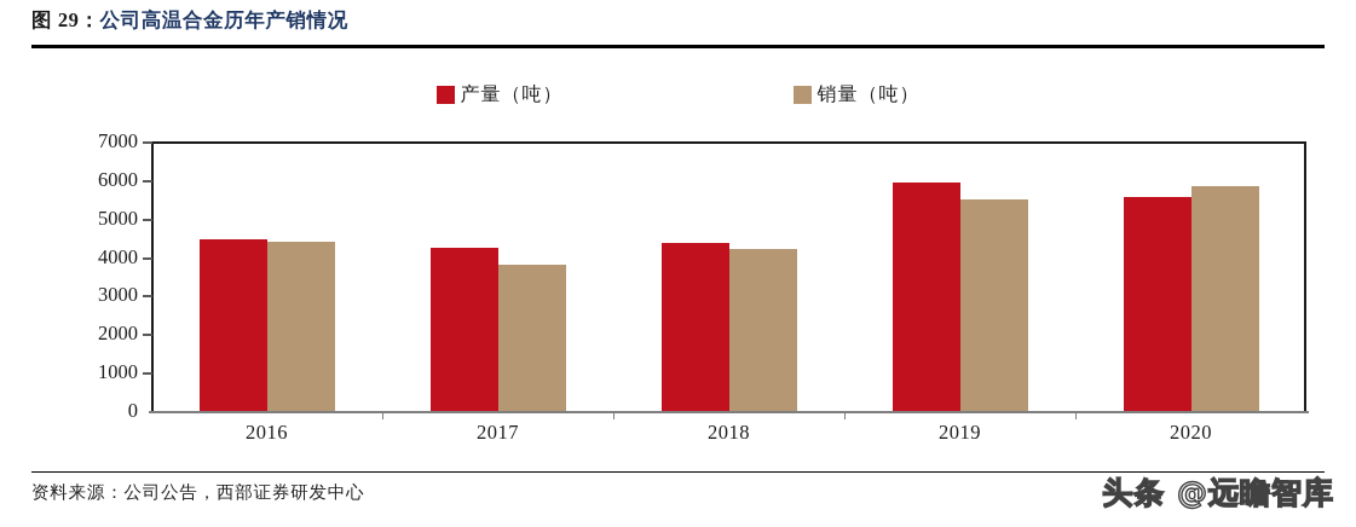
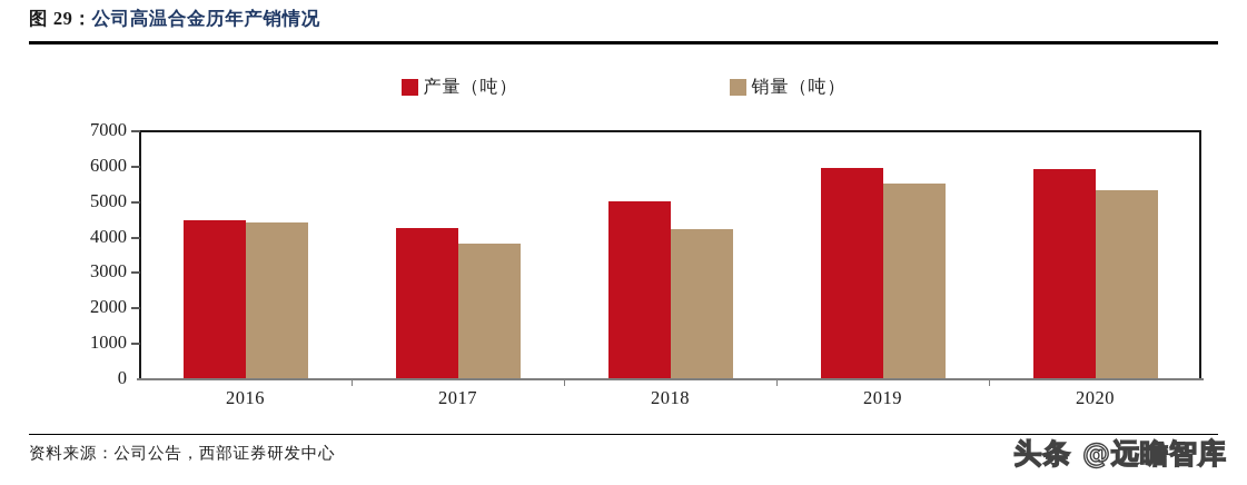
产量（吨）/2018: 4400 -> 5000
产量（吨）/2020: 5600 -> 5900
销量（吨）/2020: 5800 -> 5300
